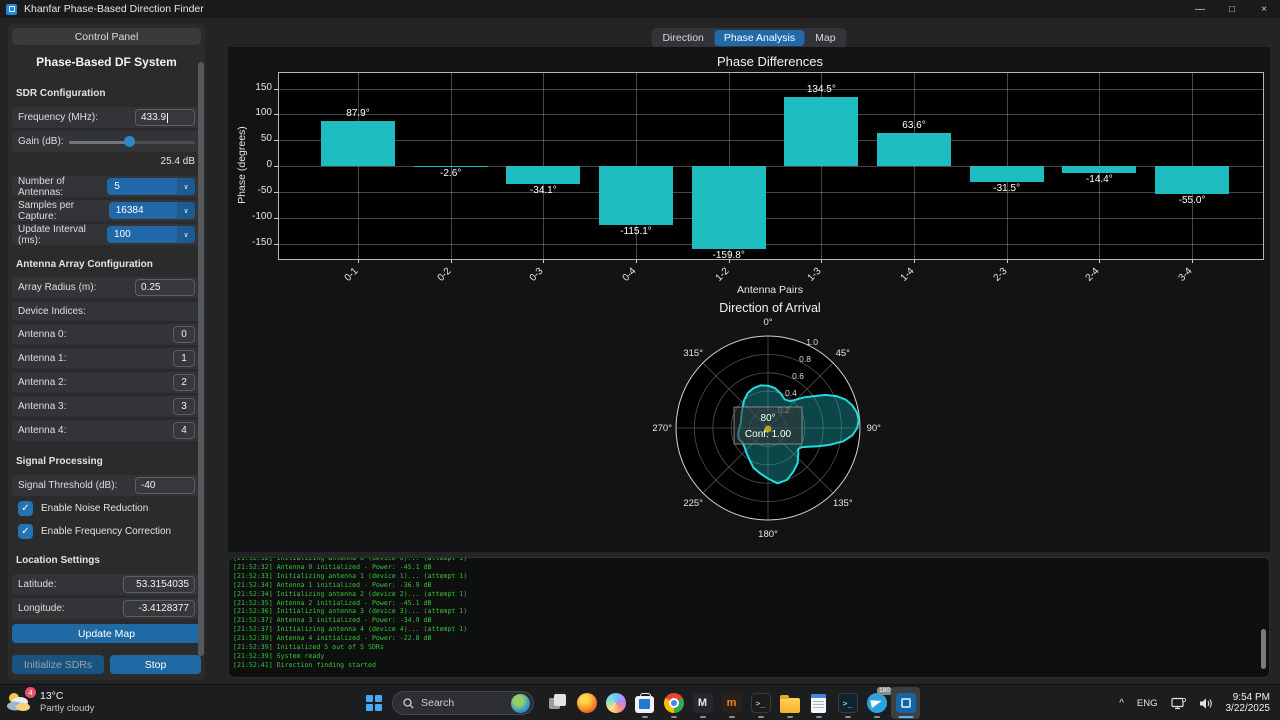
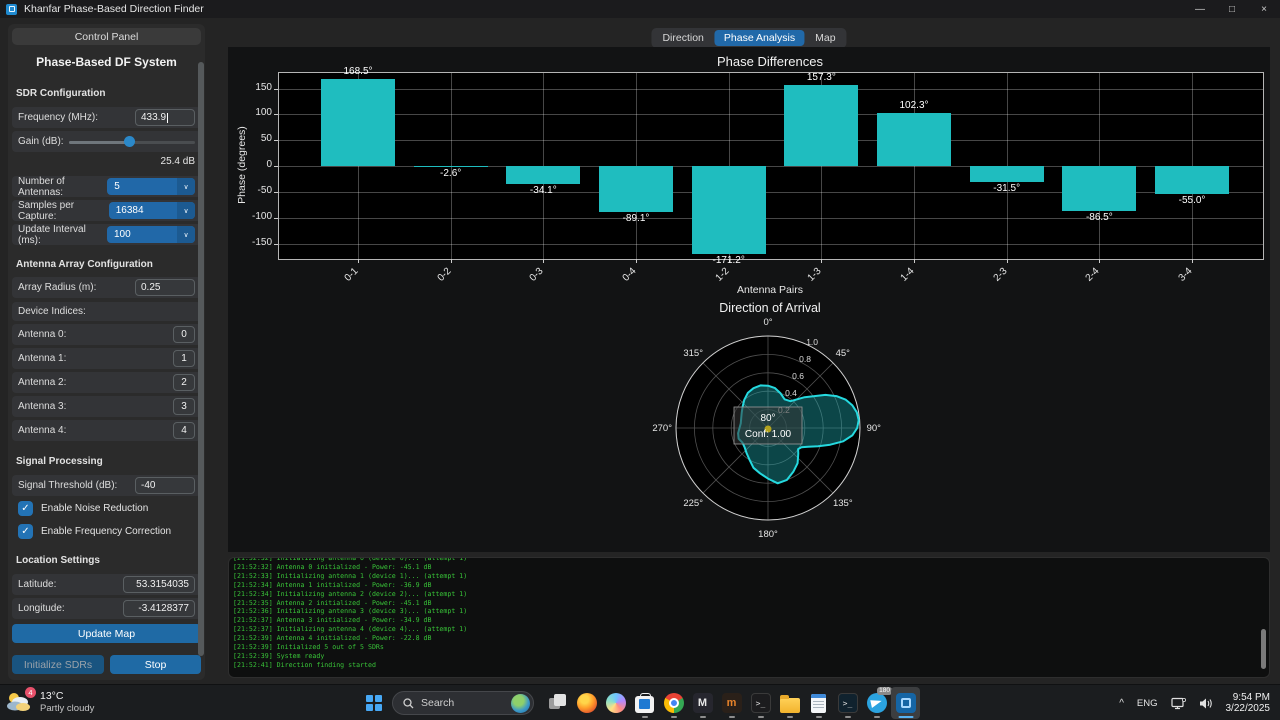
Phase Differences/0-1: 87.9° -> 168.5°
Phase Differences/0-4: -115.1° -> -89.1°
Phase Differences/1-2: -159.8° -> -171.2°
Phase Differences/1-3: 134.5° -> 157.3°
Phase Differences/1-4: 63.6° -> 102.3°
Phase Differences/2-4: -14.4° -> -86.5°
